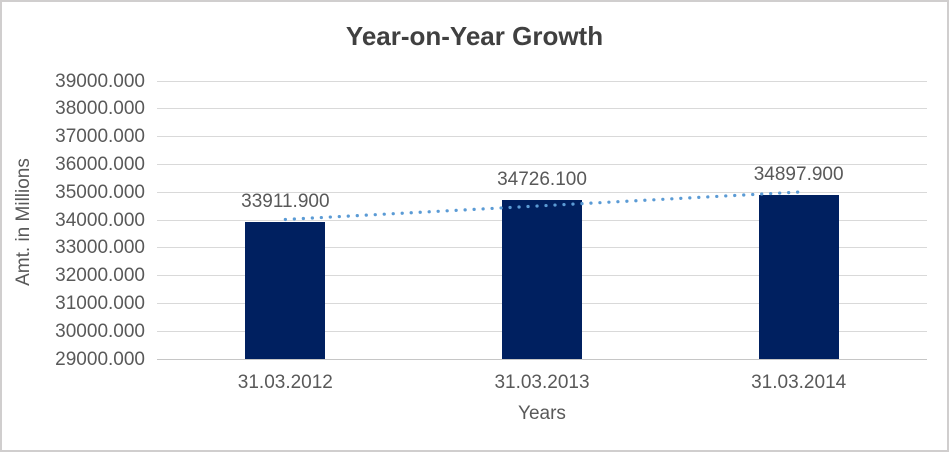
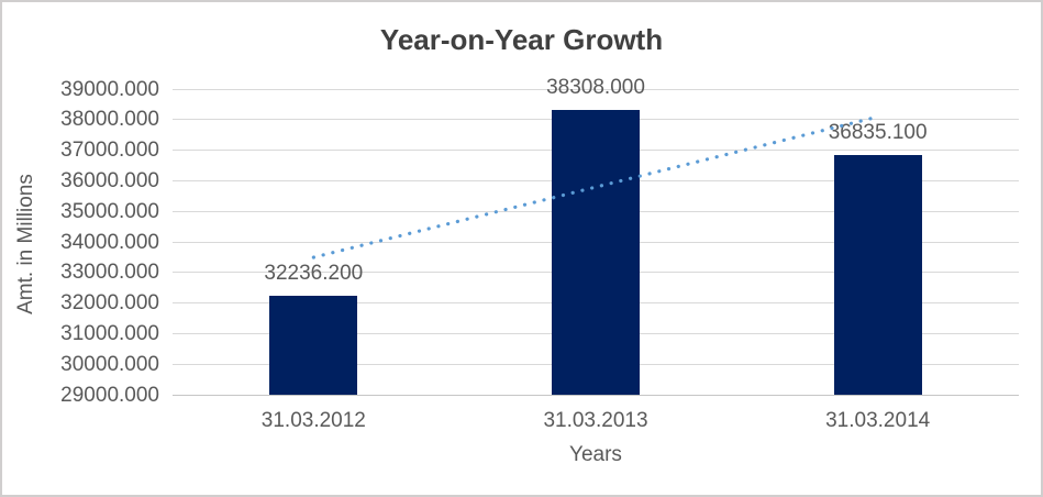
31.03.2012: 33911.900 -> 32236.200
31.03.2013: 34726.100 -> 38308.000
31.03.2014: 34897.900 -> 36835.100
